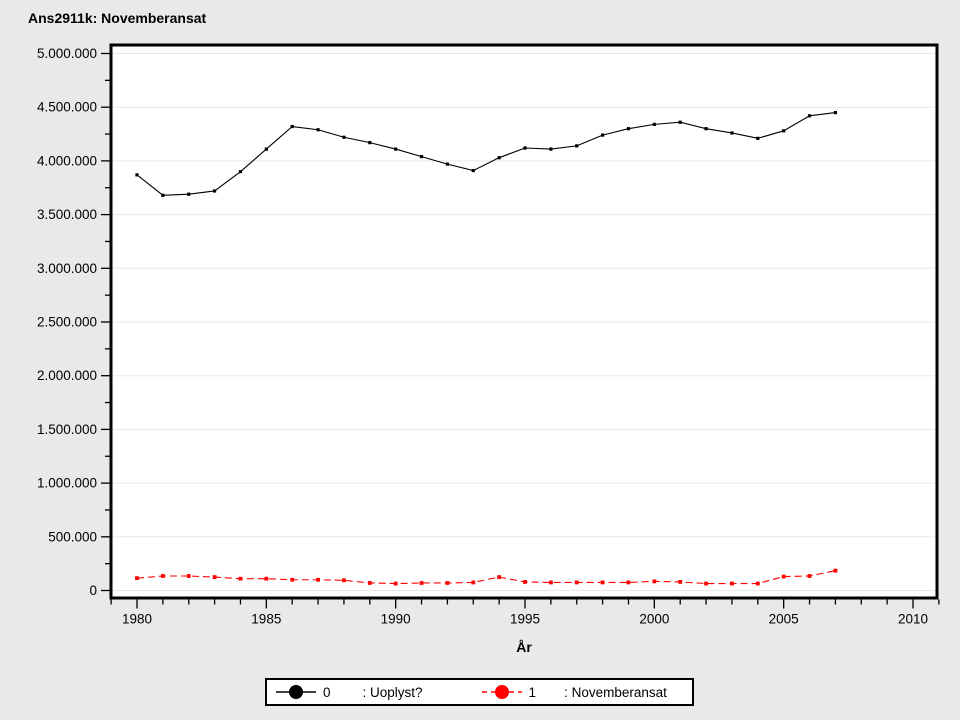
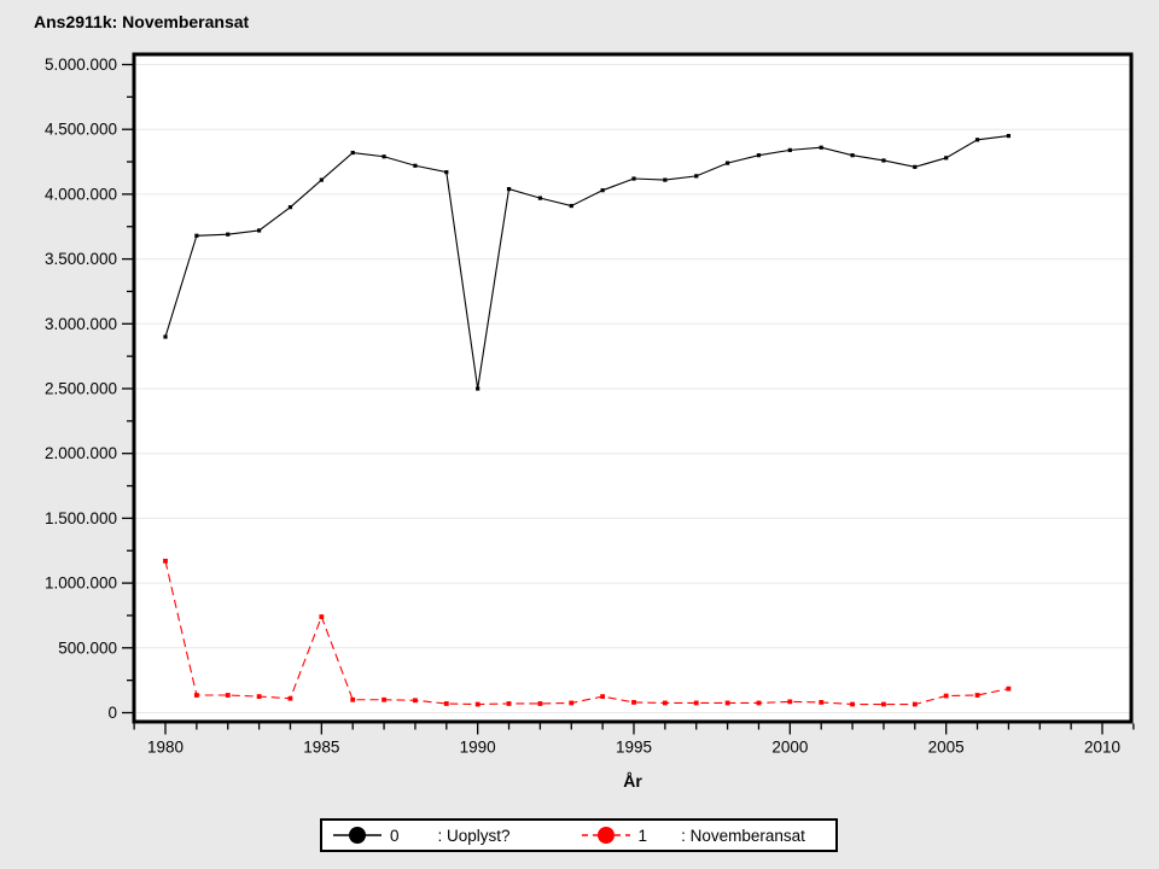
0/1980: 3870000 -> 2900000
1/1980: 120000 -> 1170000
1/1985: 110000 -> 740000
0/1990: 4110000 -> 2500000
